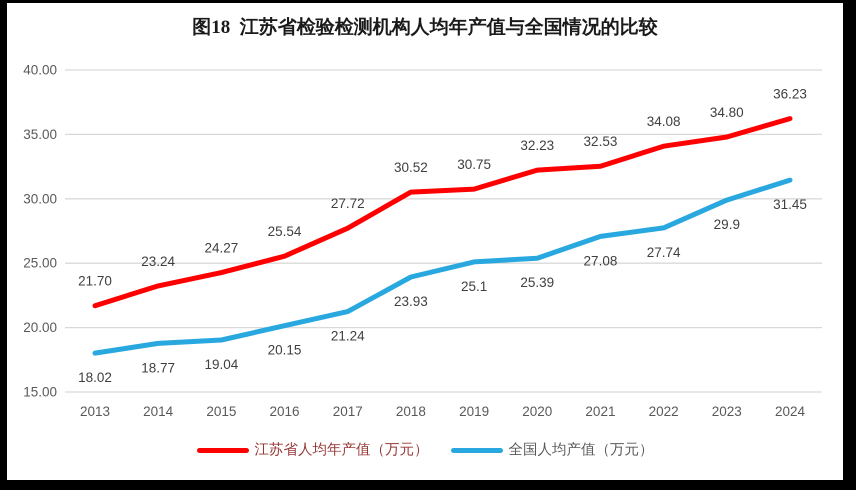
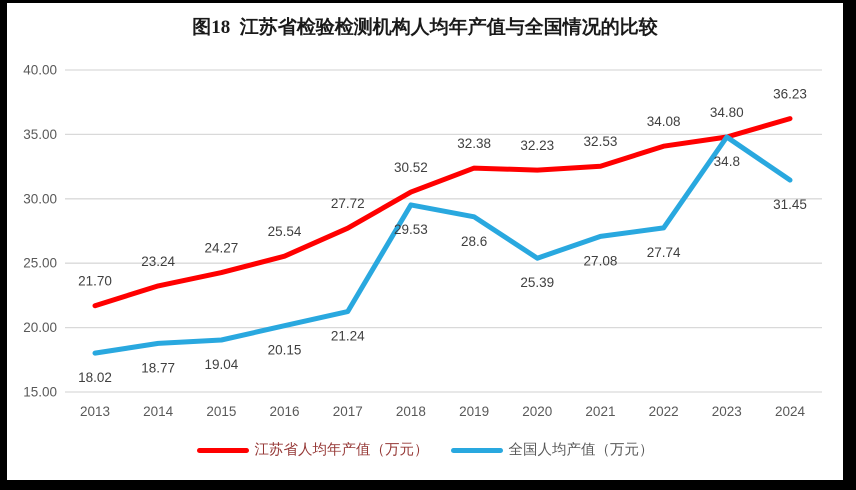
全国人均产值（万元）/2018: 23.93 -> 29.53
江苏省人均年产值（万元）/2019: 30.75 -> 32.38
全国人均产值（万元）/2019: 25.1 -> 28.6
全国人均产值（万元）/2023: 29.9 -> 34.8
